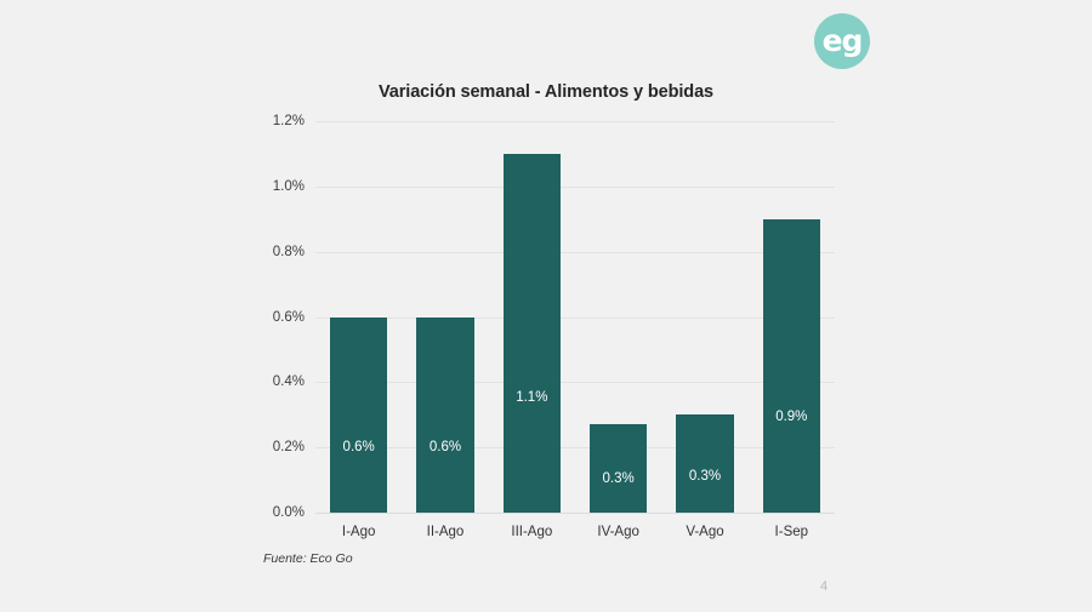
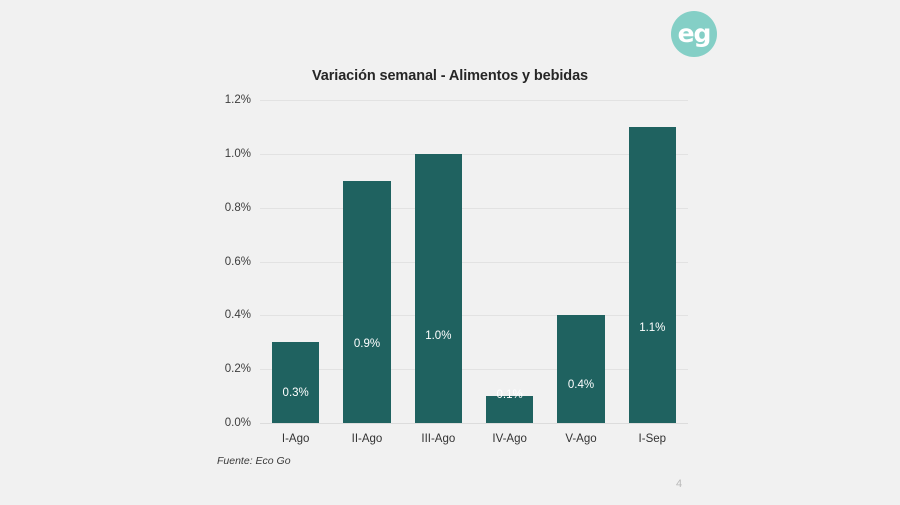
I-Ago: 0.6% -> 0.3%
II-Ago: 0.6% -> 0.9%
III-Ago: 1.1% -> 1.0%
IV-Ago: 0.3% -> 0.1%
V-Ago: 0.3% -> 0.4%
I-Sep: 0.9% -> 1.1%
